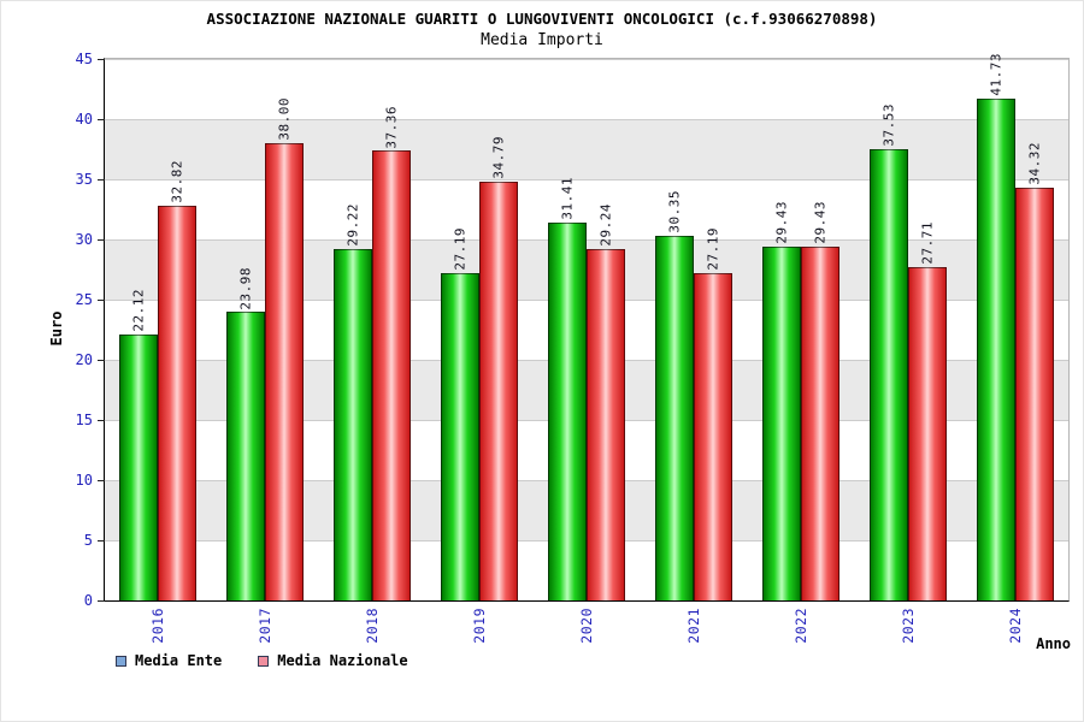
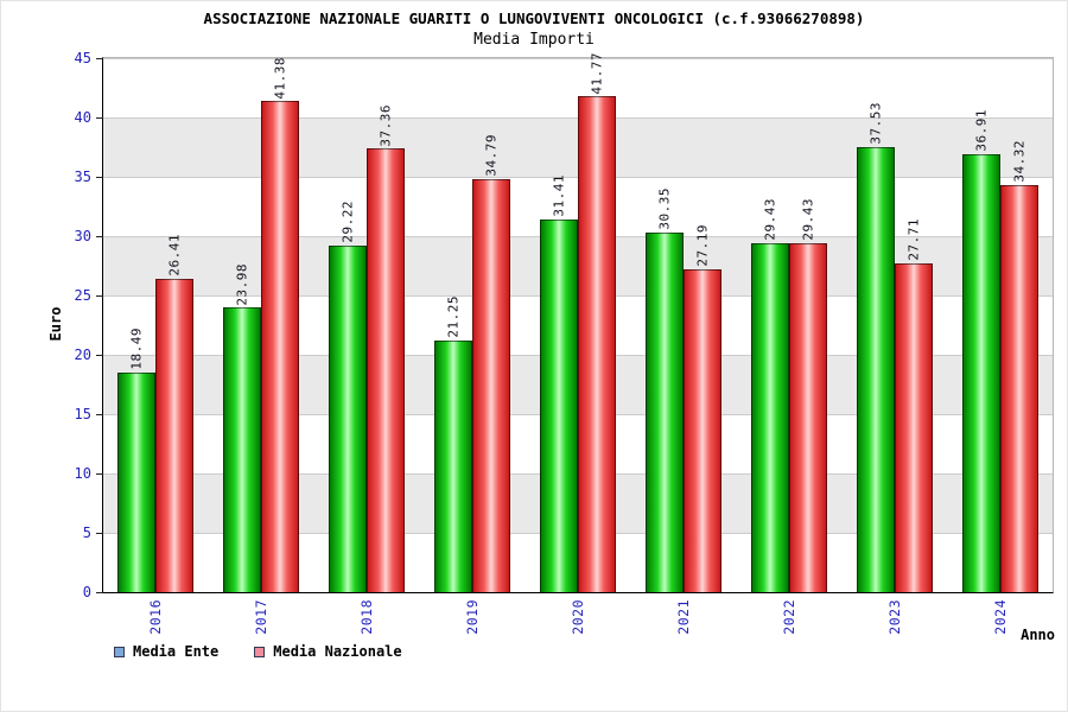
Media Ente/2016: 22.12 -> 18.49
Media Nazionale/2016: 32.82 -> 26.41
Media Nazionale/2017: 38.00 -> 41.38
Media Ente/2019: 27.19 -> 21.25
Media Nazionale/2020: 29.24 -> 41.77
Media Ente/2024: 41.73 -> 36.91
